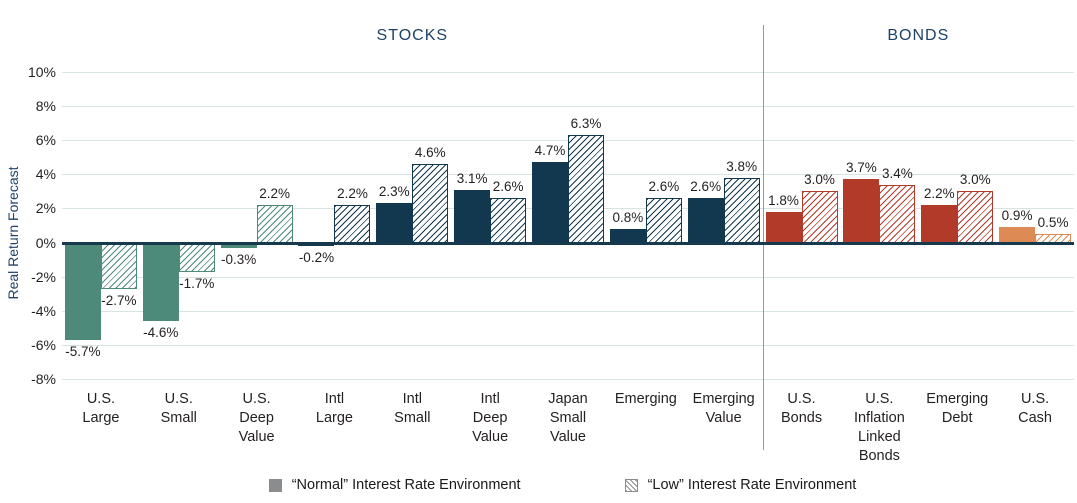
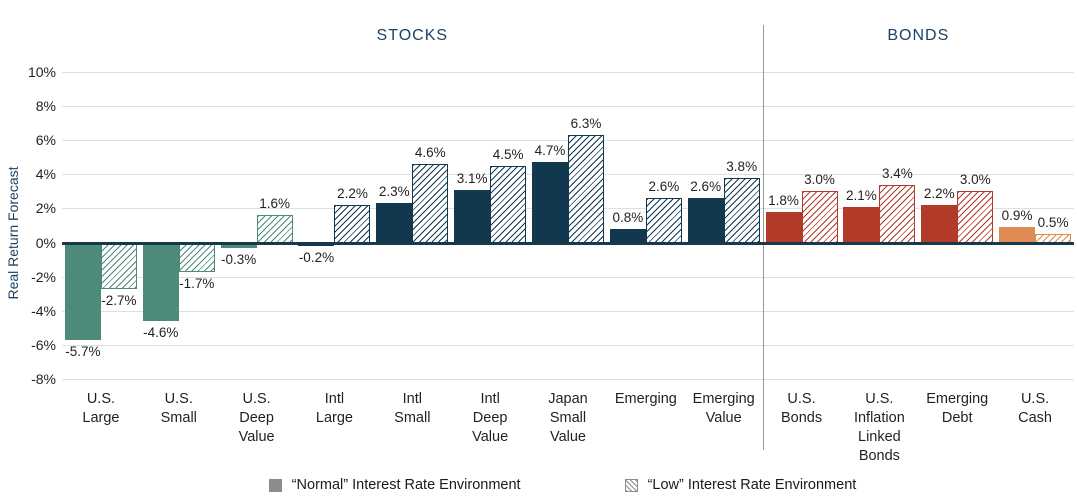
“Low” Interest Rate Environment/U.S. Deep Value: 2.2% -> 1.6%
“Low” Interest Rate Environment/Intl Deep Value: 2.6% -> 4.5%
“Normal” Interest Rate Environment/U.S. Inflation Linked Bonds: 3.7% -> 2.1%
